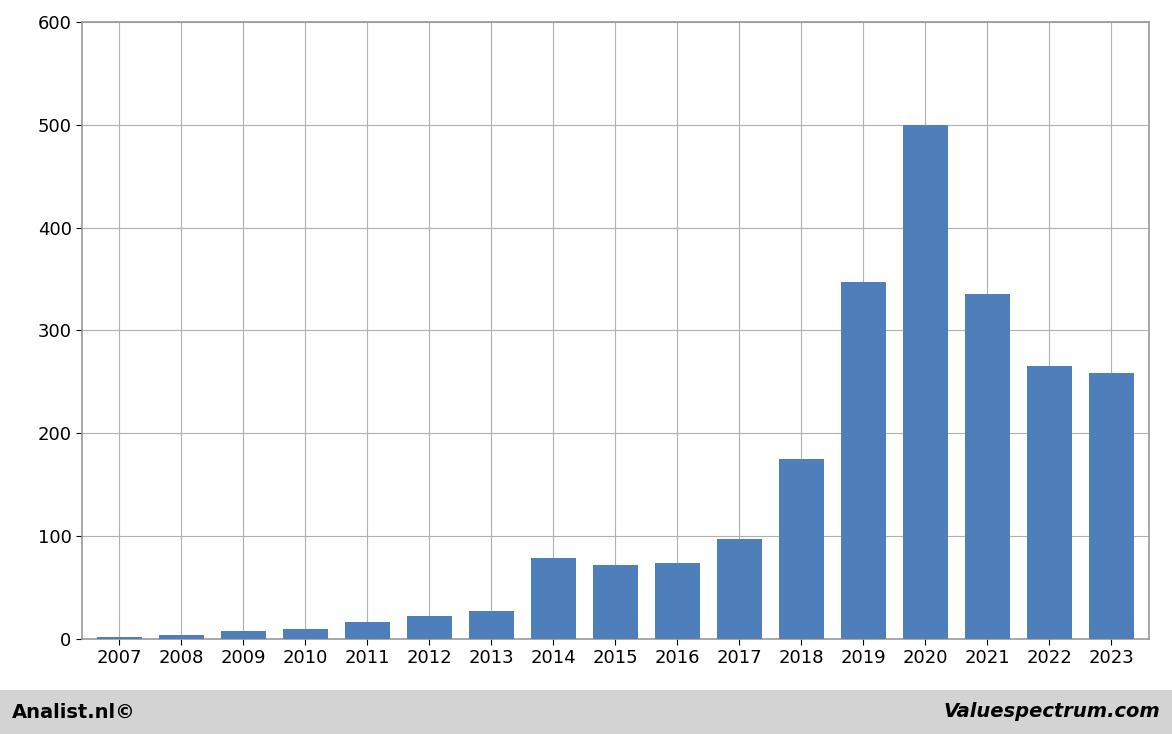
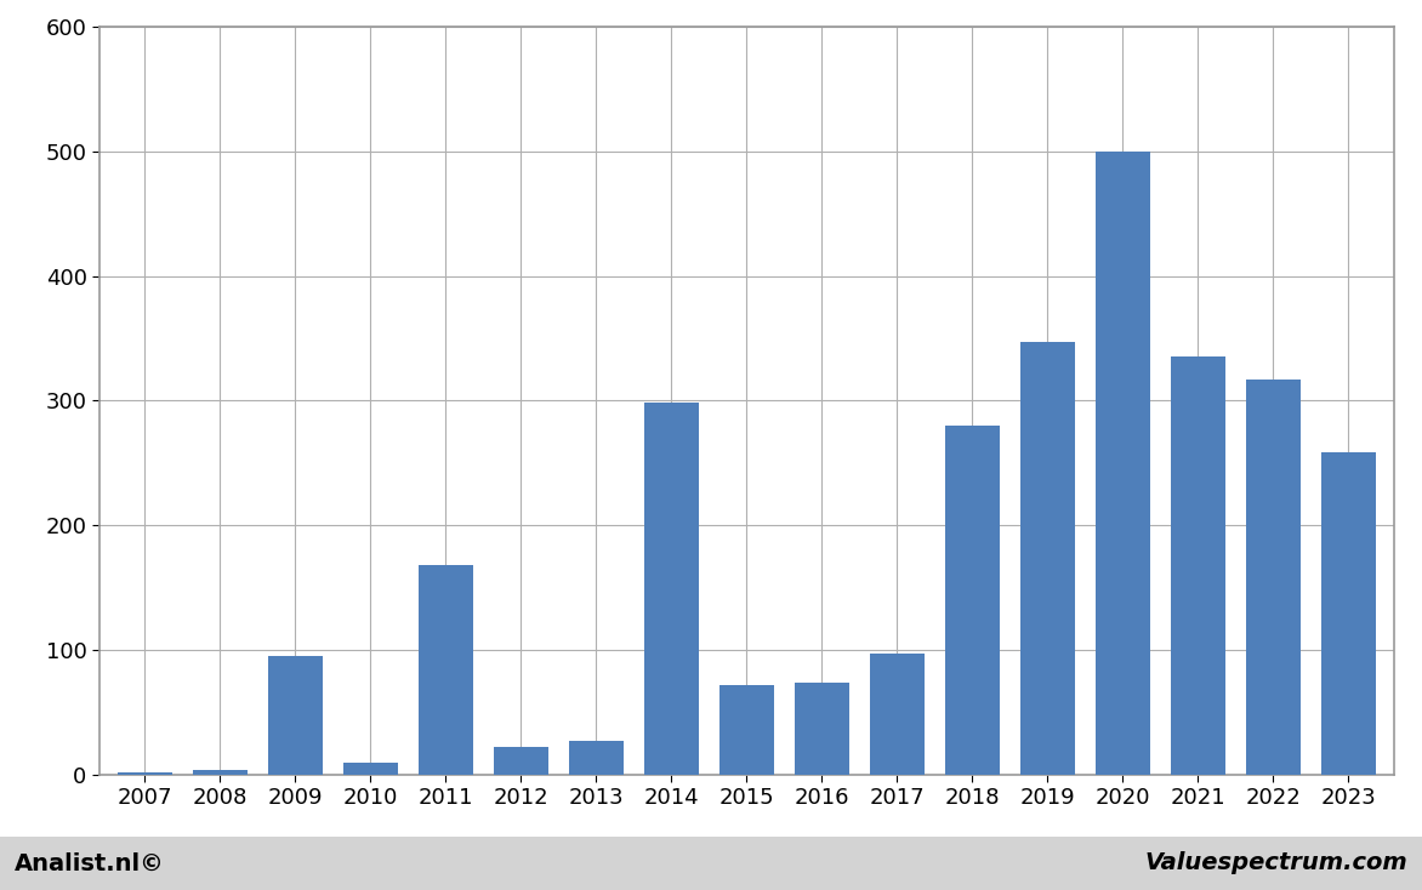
2009: 7 -> 95
2011: 16 -> 168
2014: 78 -> 298
2018: 175 -> 280
2022: 265 -> 317
